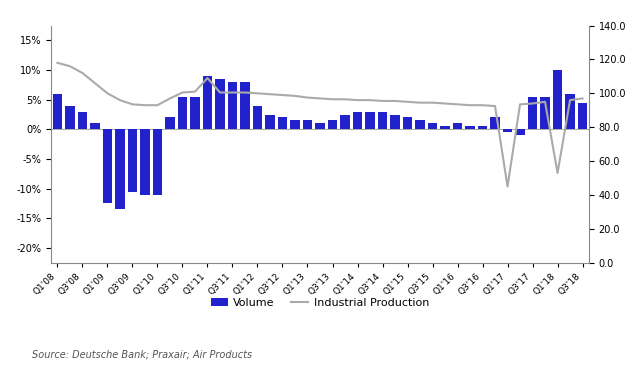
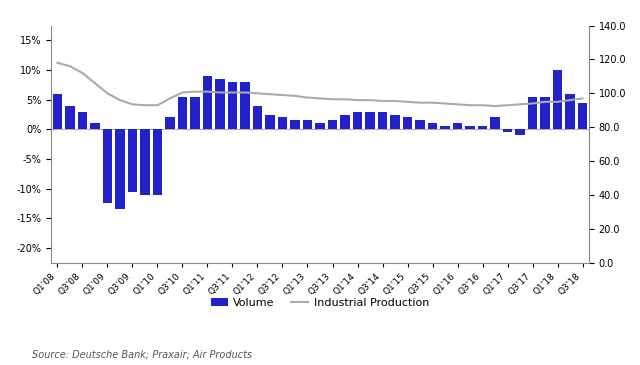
Industrial Production/Q1'11: 109 -> 101
Industrial Production/Q1'17: 45 -> 93
Industrial Production/Q1'18: 53 -> 95
